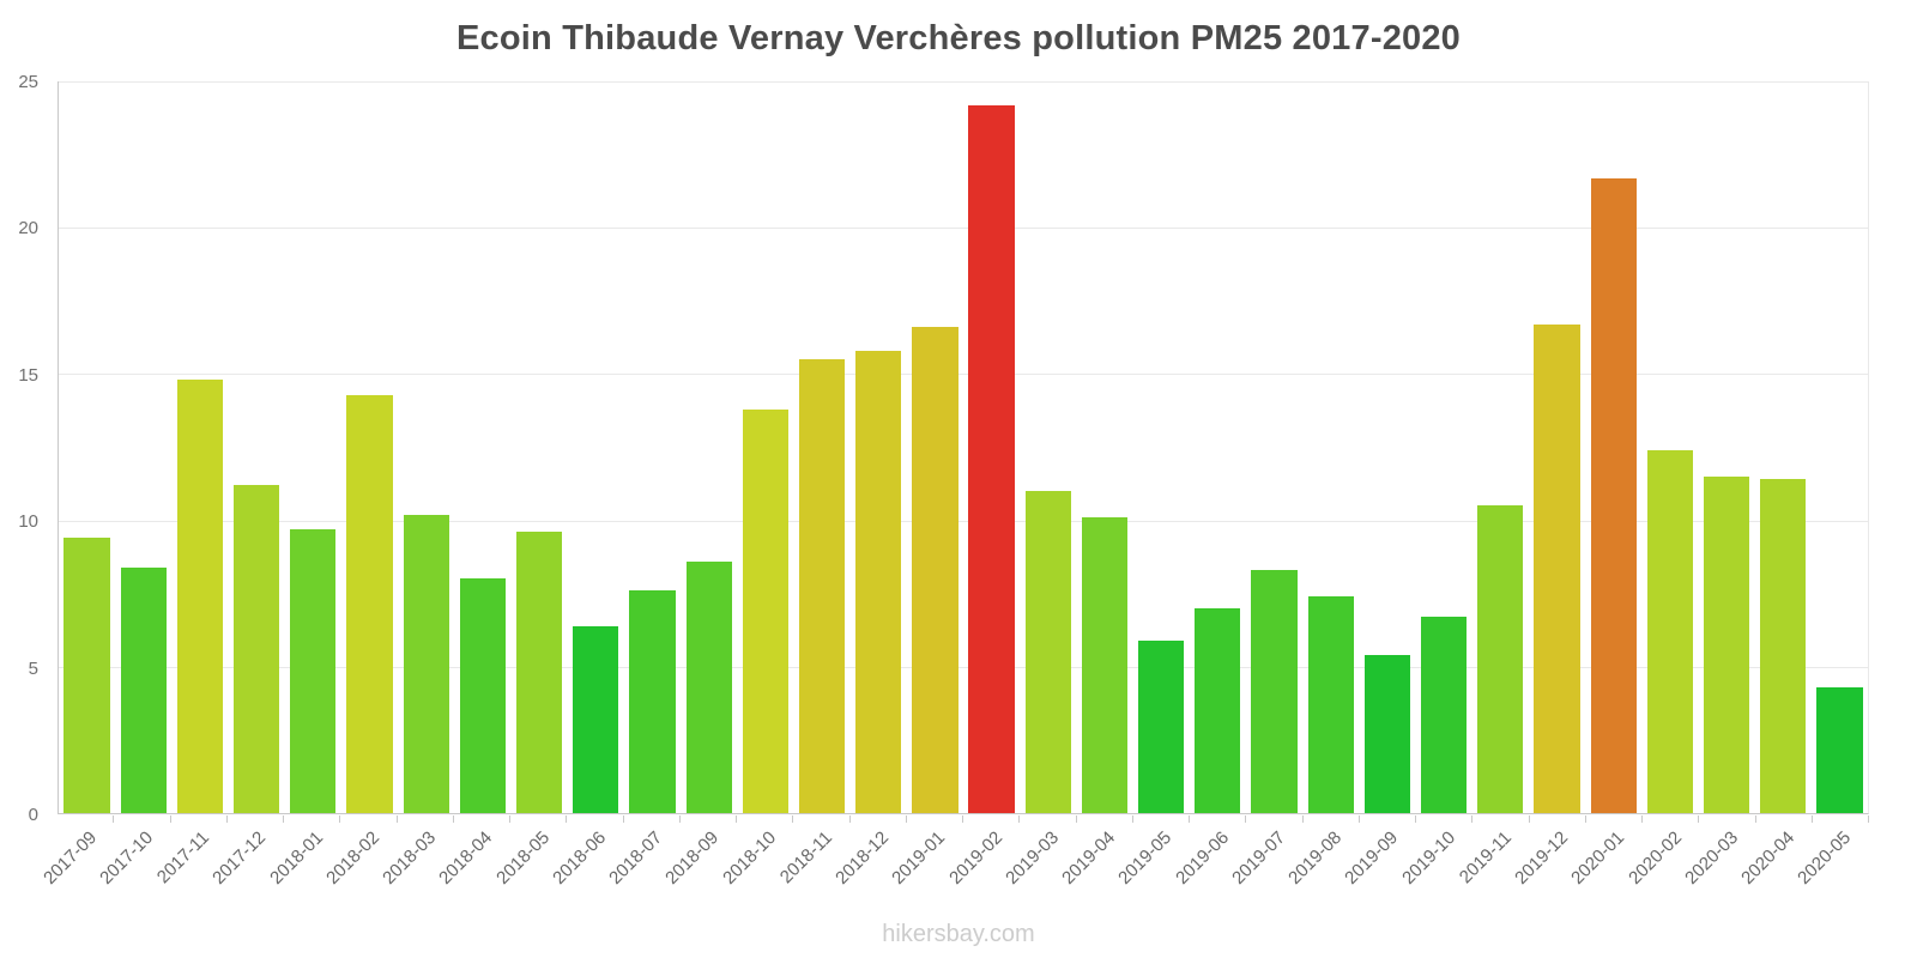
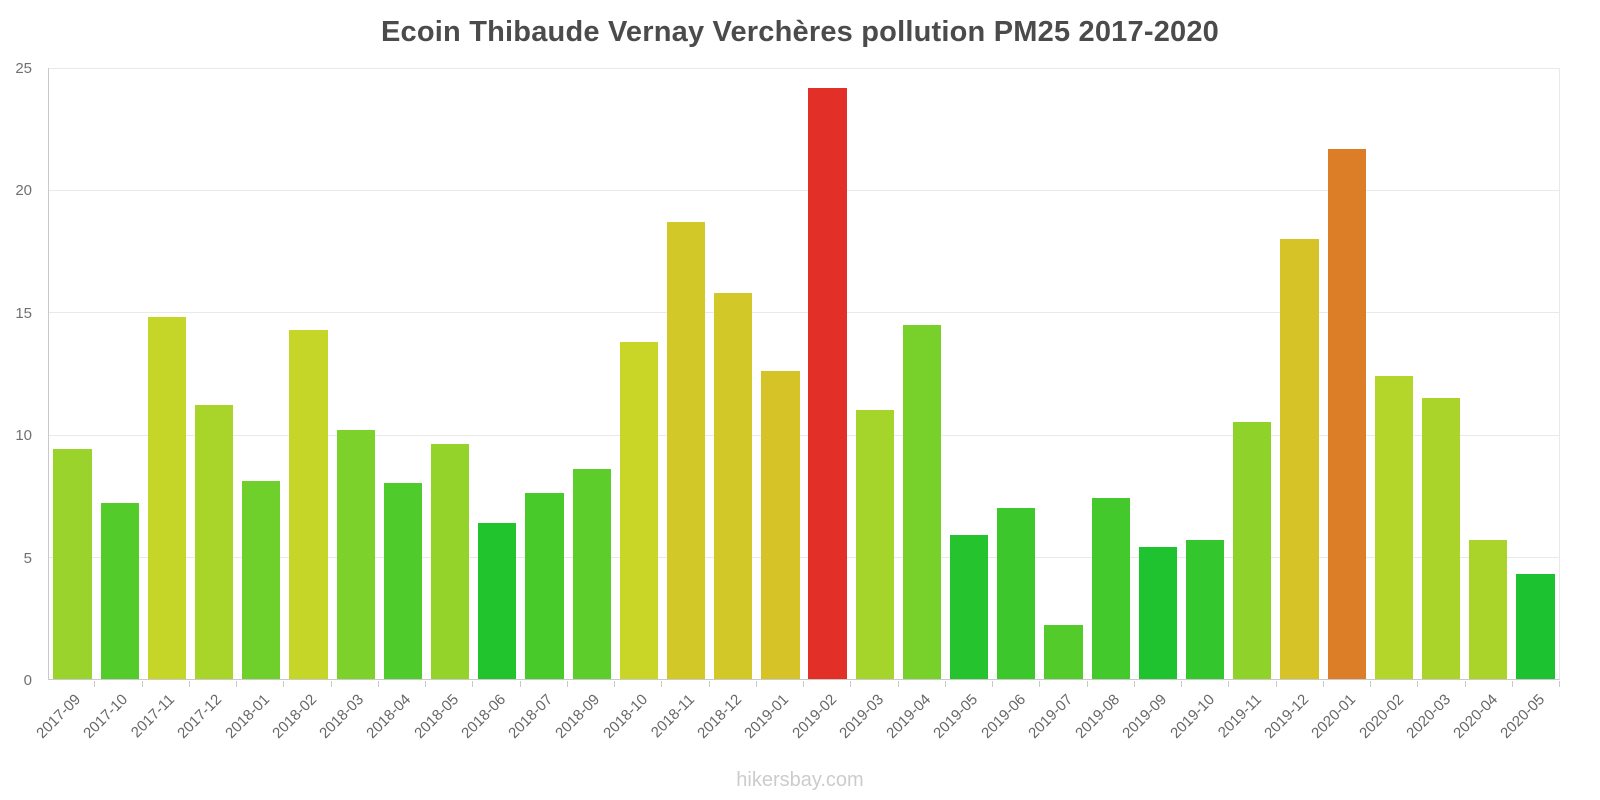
2017-10: 8.4 -> 7.2
2018-01: 9.7 -> 8.1
2018-11: 15.5 -> 18.7
2019-01: 16.6 -> 12.6
2019-04: 10.1 -> 14.5
2019-07: 8.3 -> 2.2
2019-10: 6.7 -> 5.7
2019-12: 16.7 -> 18.0
2020-04: 11.4 -> 5.7
